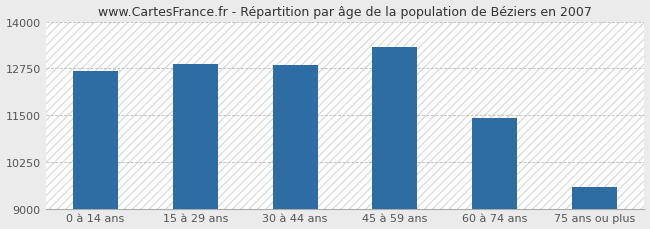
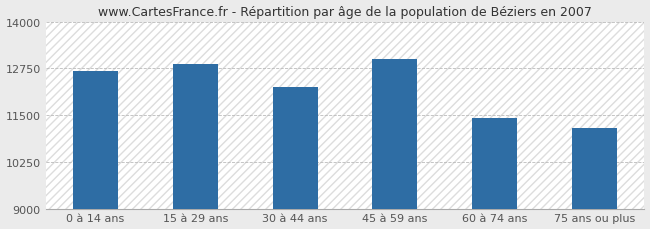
30 à 44 ans: 12840 -> 12250
45 à 59 ans: 13330 -> 13000
75 ans ou plus: 9580 -> 11150
